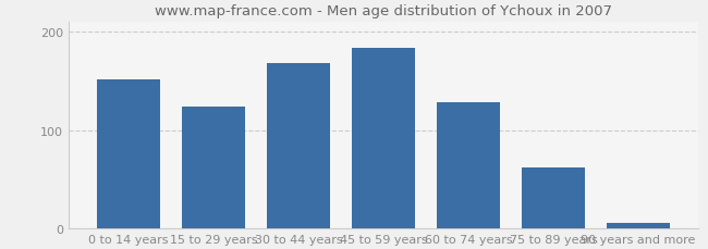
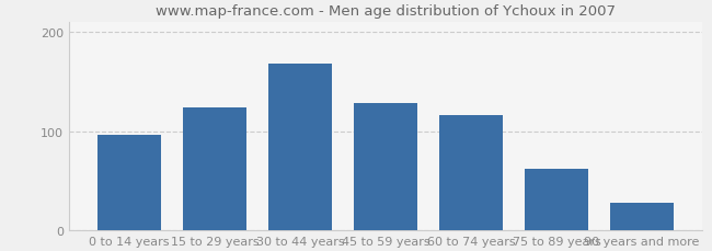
0 to 14 years: 152 -> 96
45 to 59 years: 184 -> 128
60 to 74 years: 128 -> 116
90 years and more: 6 -> 28
